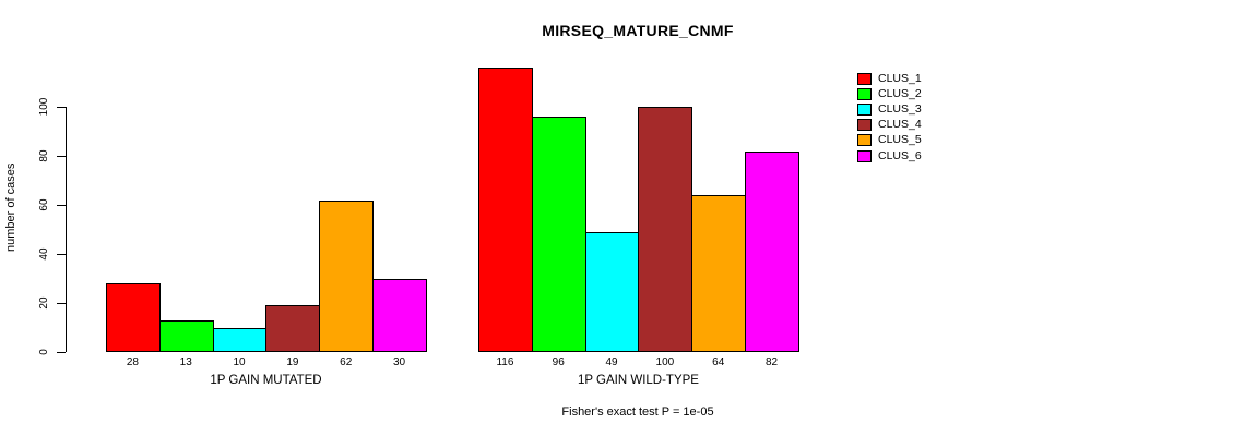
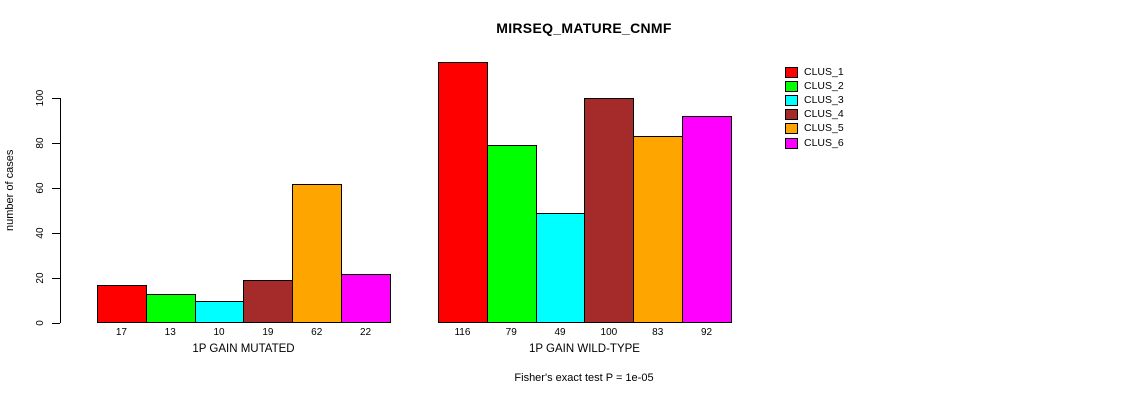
CLUS_1/1P GAIN MUTATED: 28 -> 17
CLUS_6/1P GAIN MUTATED: 30 -> 22
CLUS_2/1P GAIN WILD-TYPE: 96 -> 79
CLUS_5/1P GAIN WILD-TYPE: 64 -> 83
CLUS_6/1P GAIN WILD-TYPE: 82 -> 92
